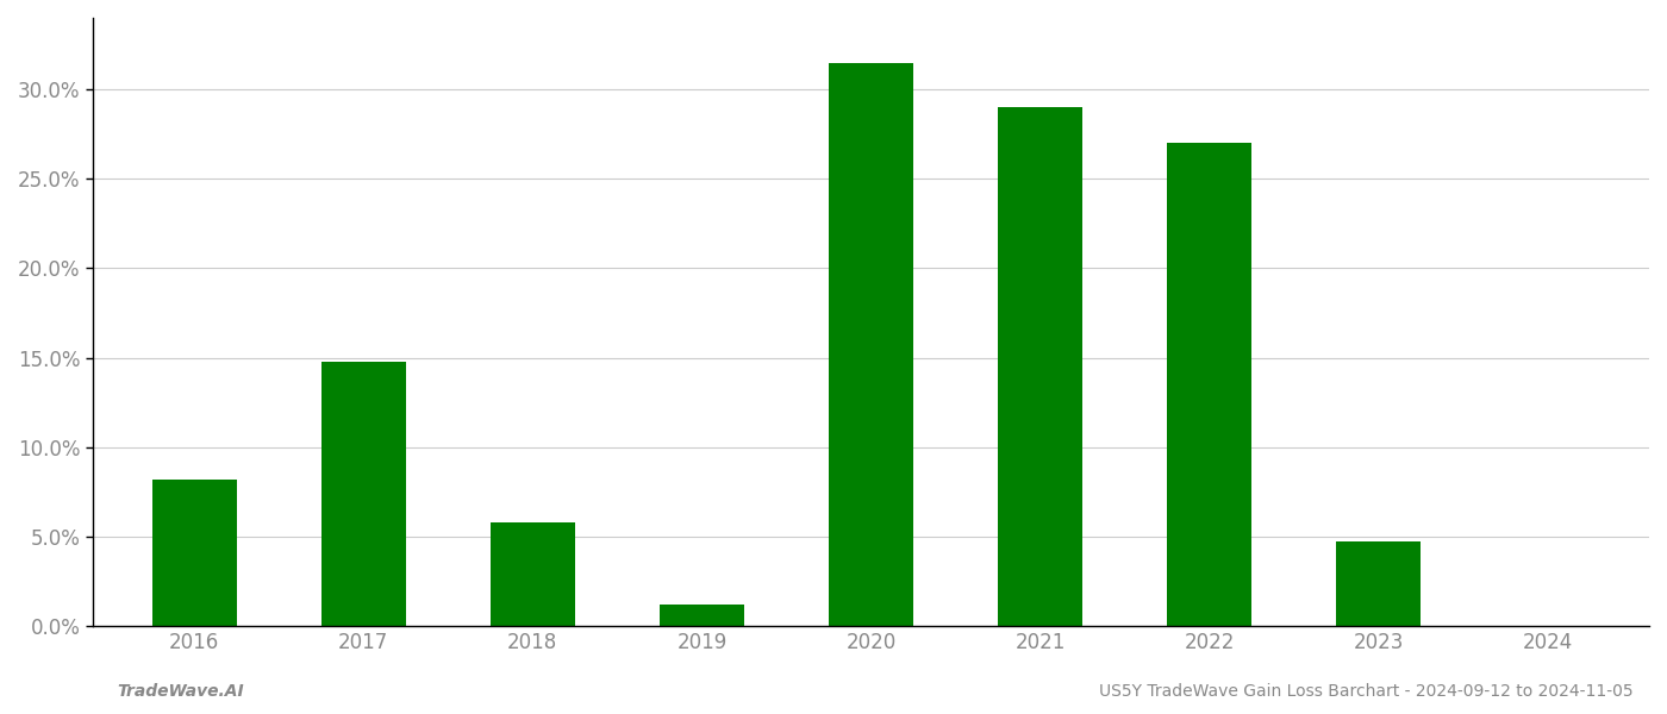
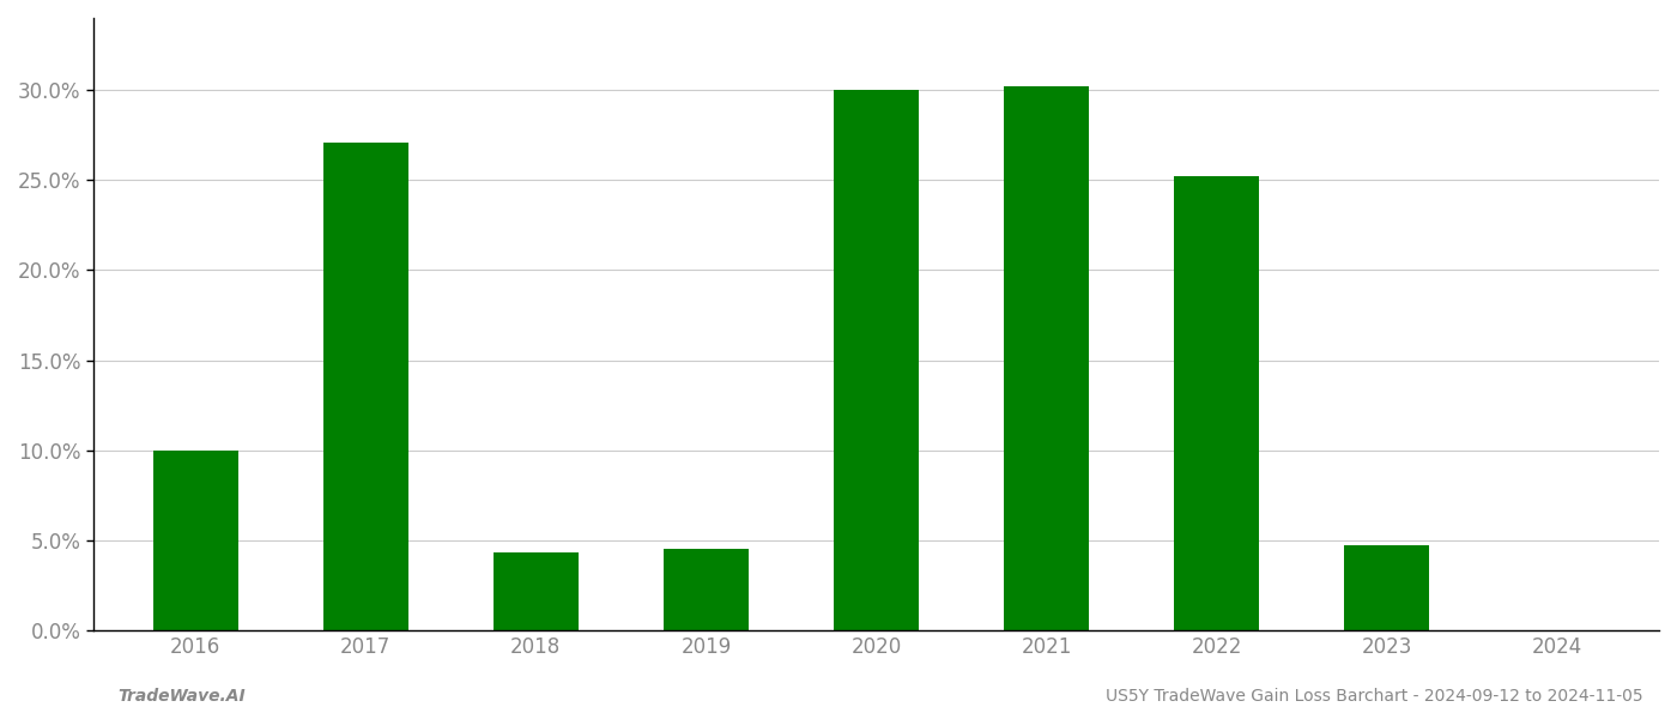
2016: 8.2% -> 10.0%
2017: 14.8% -> 27.1%
2018: 5.8% -> 4.3%
2019: 1.2% -> 4.5%
2020: 31.5% -> 30.0%
2021: 29.0% -> 30.2%
2022: 27.0% -> 25.2%
